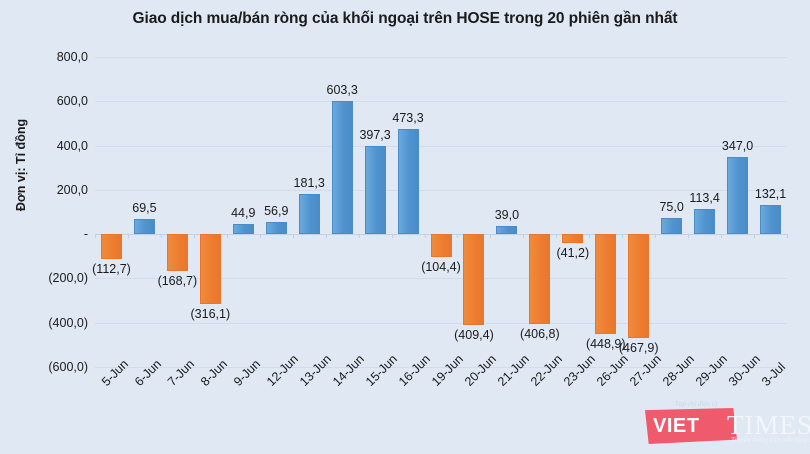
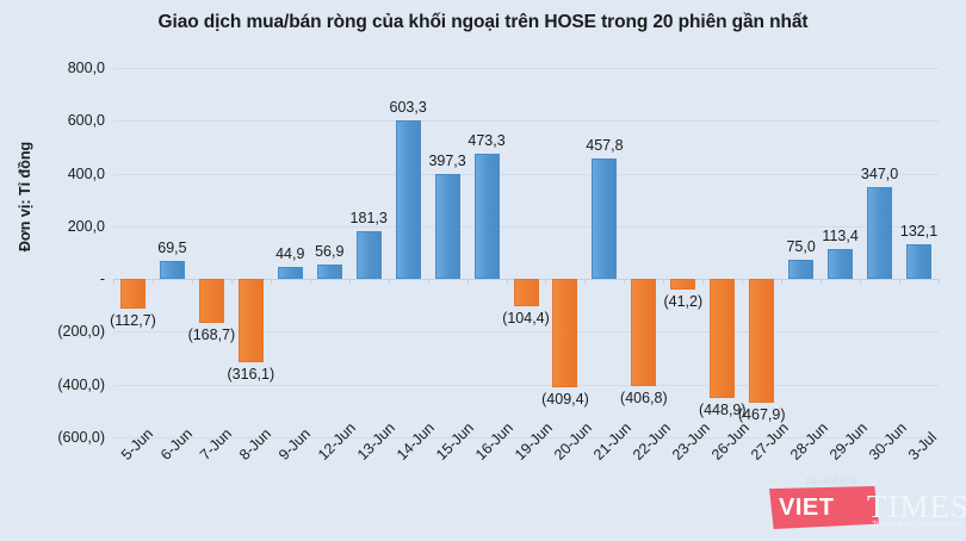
21-Jun: 39,0 -> 457,8
